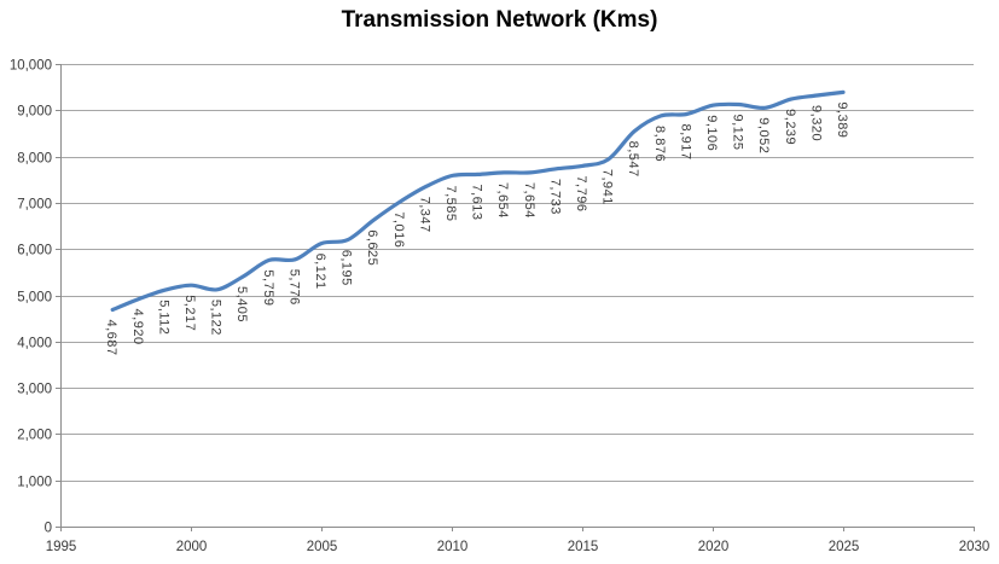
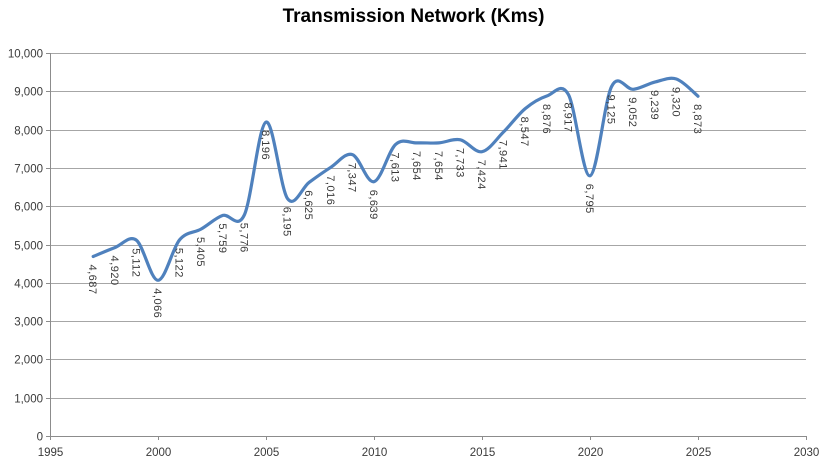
2000: 5,217 -> 4,066
2005: 6,121 -> 8,196
2010: 7,585 -> 6,639
2015: 7,796 -> 7,424
2020: 9,106 -> 6,795
2025: 9,389 -> 8,873
